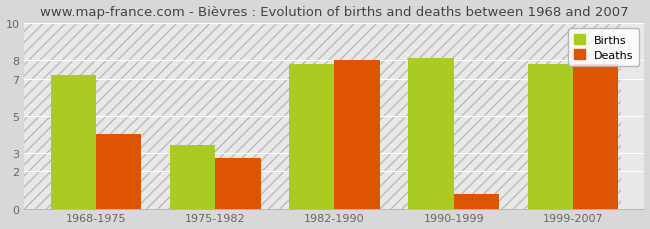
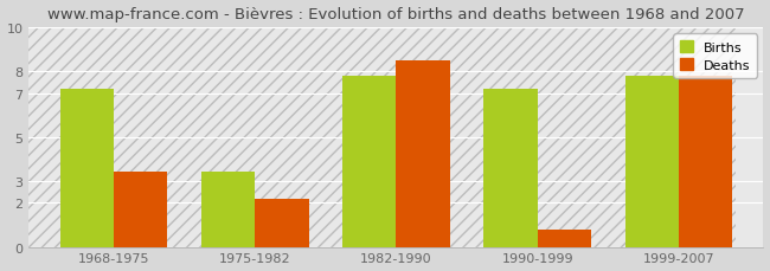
Deaths/1968-1975: 4.0 -> 3.4
Deaths/1975-1982: 2.7 -> 2.2
Deaths/1982-1990: 8.0 -> 8.5
Births/1990-1999: 8.1 -> 7.2
